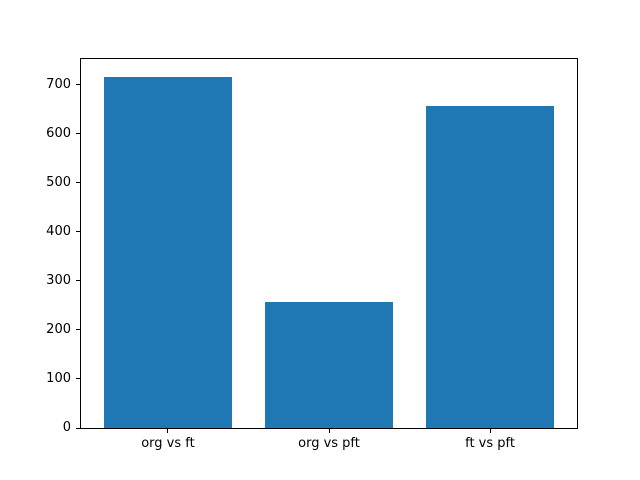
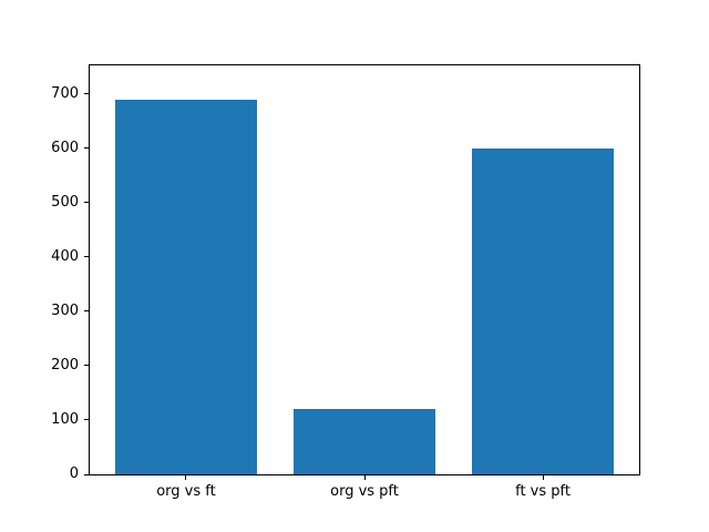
org vs ft: 720 -> 690
org vs pft: 260 -> 120
ft vs pft: 660 -> 600
